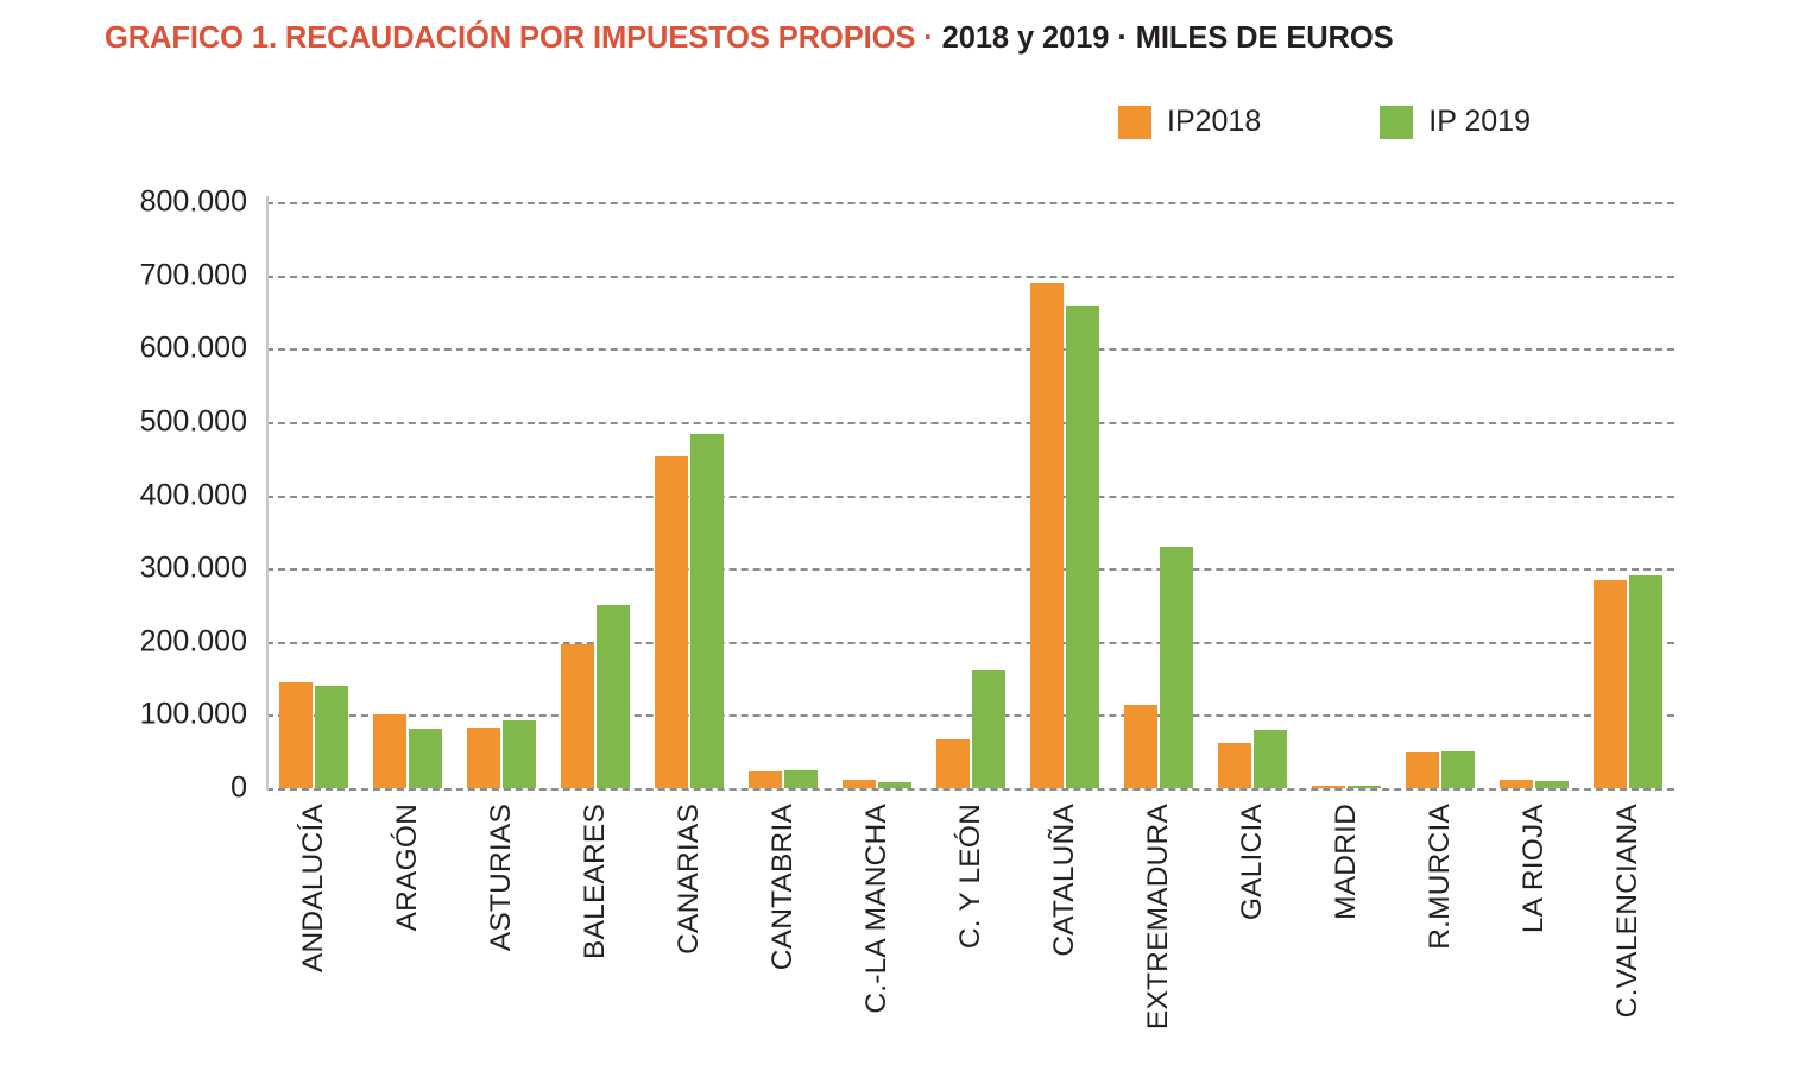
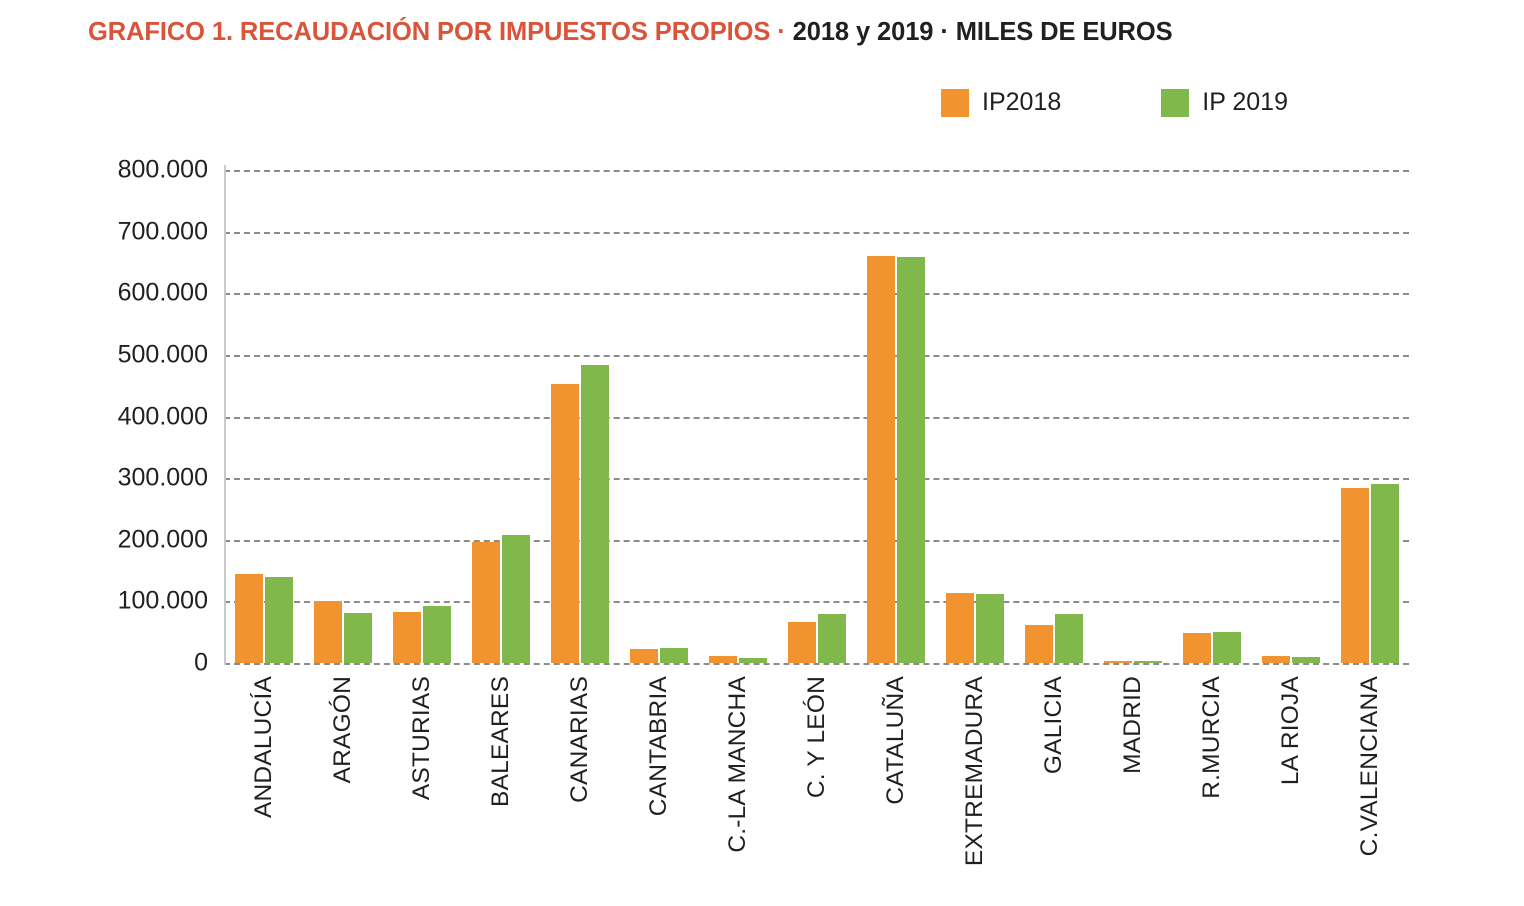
IP 2019/BALEARES: 250000 -> 210000
IP 2019/C. Y LEÓN: 160000 -> 80000
IP2018/CATALUÑA: 690000 -> 660000
IP 2019/EXTREMADURA: 330000 -> 110000
